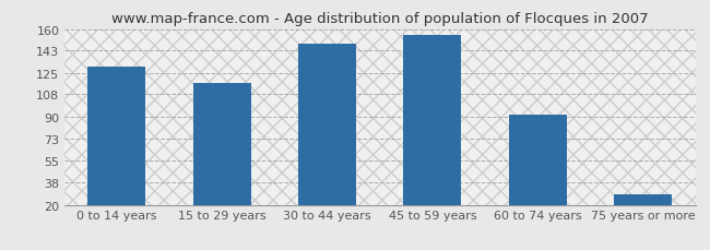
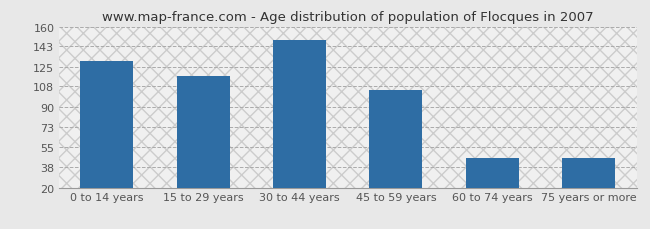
45 to 59 years: 155 -> 105
60 to 74 years: 92 -> 46
75 years or more: 28 -> 46
